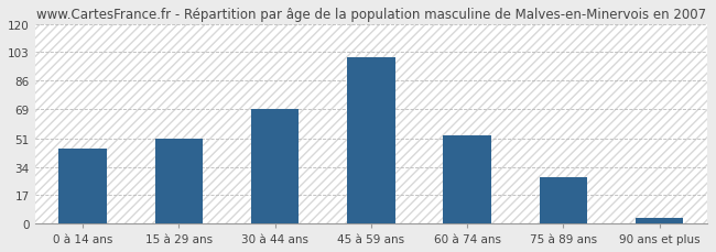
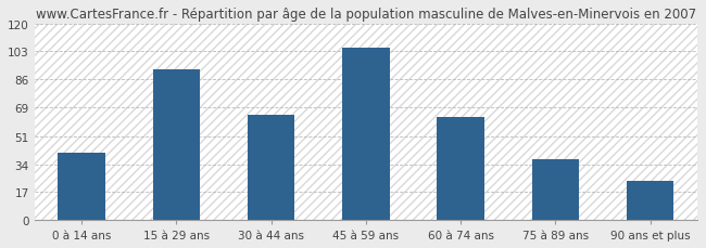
0 à 14 ans: 45 -> 41
15 à 29 ans: 51 -> 92
30 à 44 ans: 69 -> 64
45 à 59 ans: 100 -> 105
60 à 74 ans: 53 -> 63
75 à 89 ans: 28 -> 37
90 ans et plus: 3 -> 24
